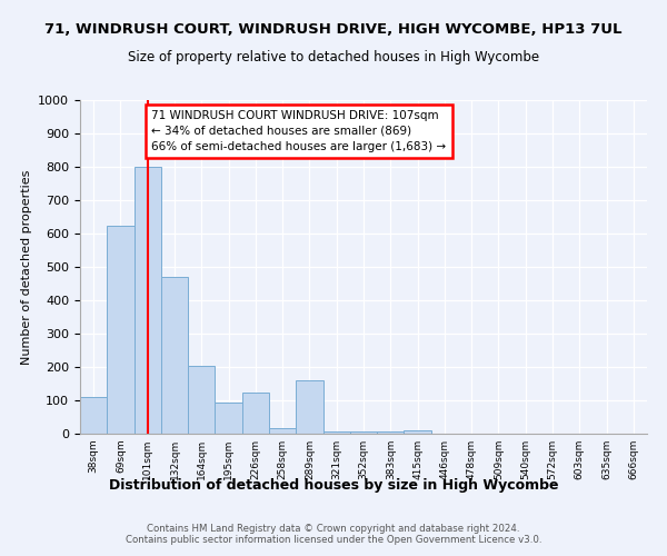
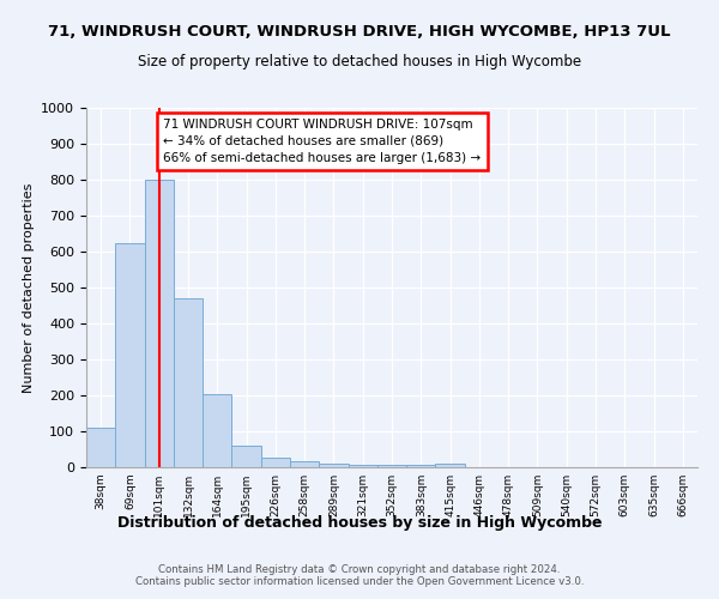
195sqm: 95 -> 60
226sqm: 125 -> 27
289sqm: 160 -> 10
